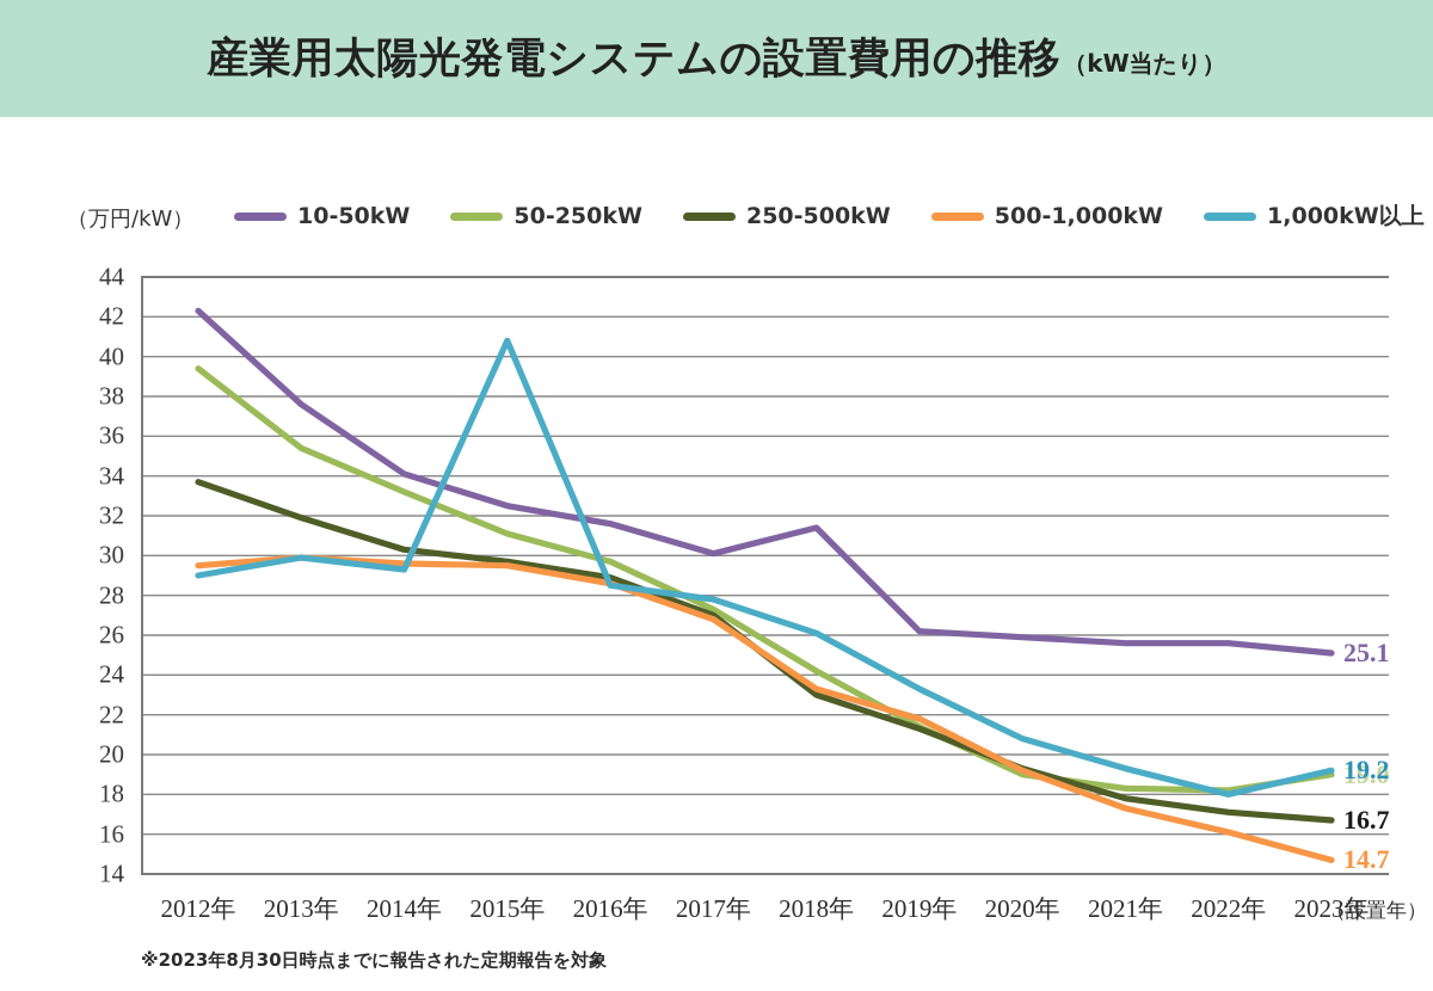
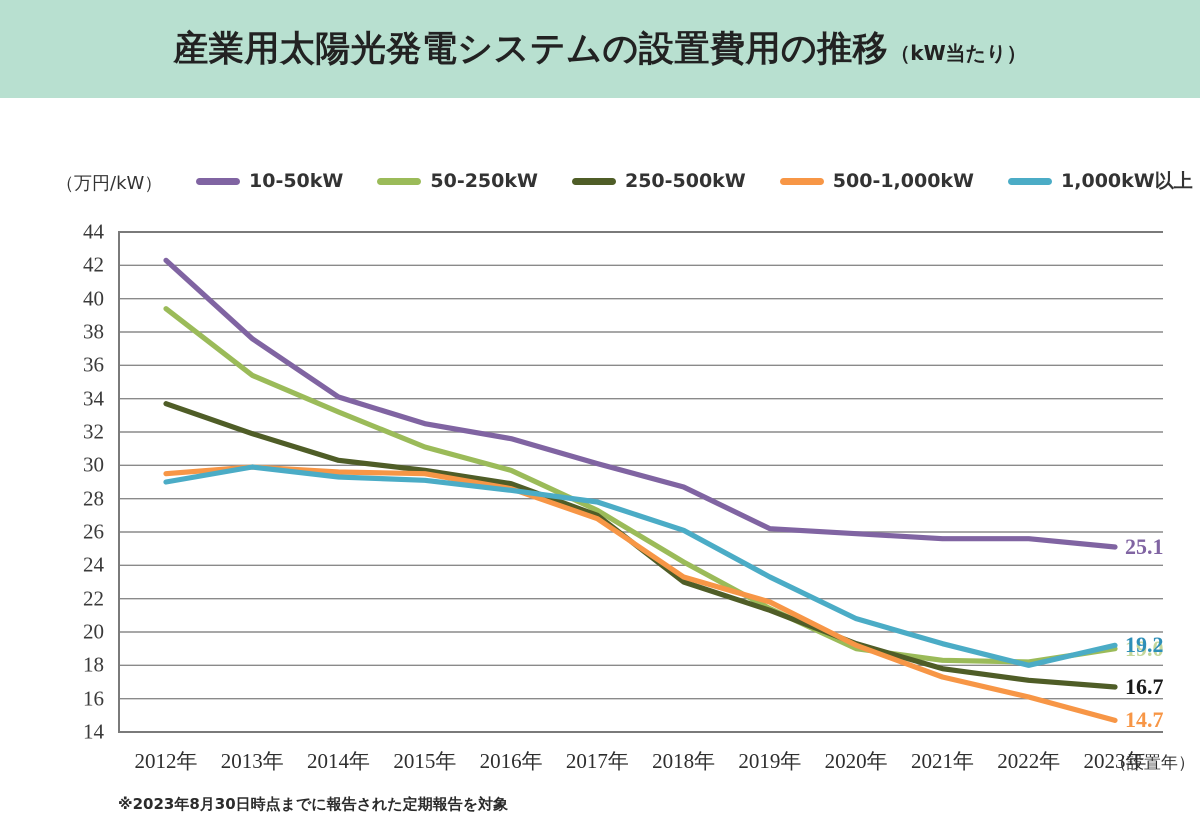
1,000kW以上/2015年: 40.8 -> 29.1
10-50kW/2018年: 31.4 -> 28.7
